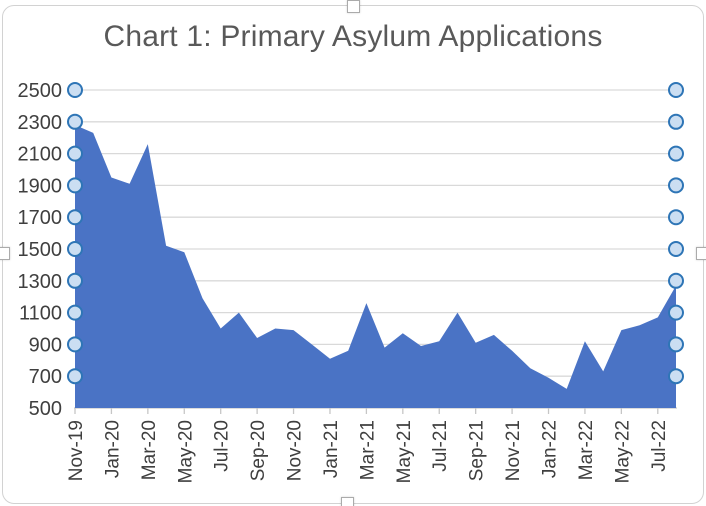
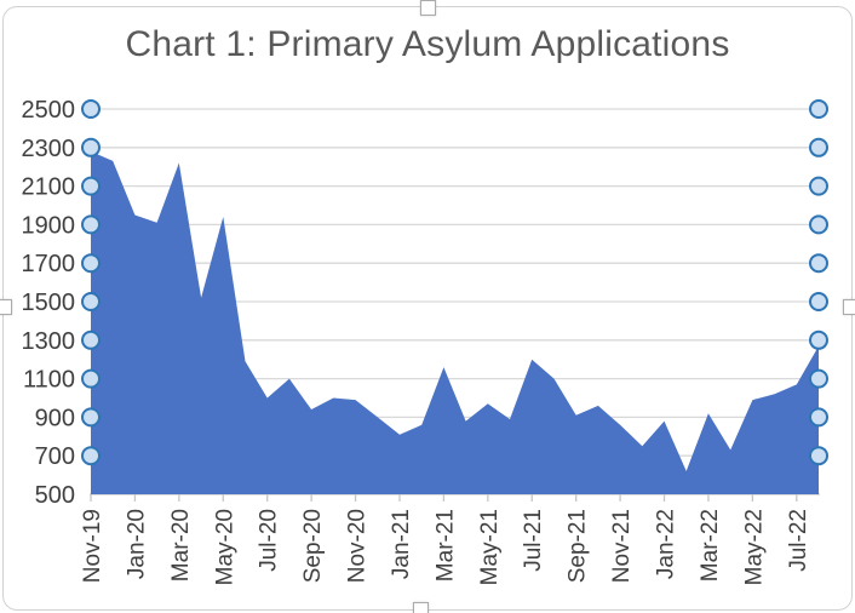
Mar-20: 2160 -> 2220
May-20: 1480 -> 1940
Jul-21: 920 -> 1200
Jan-22: 690 -> 880
